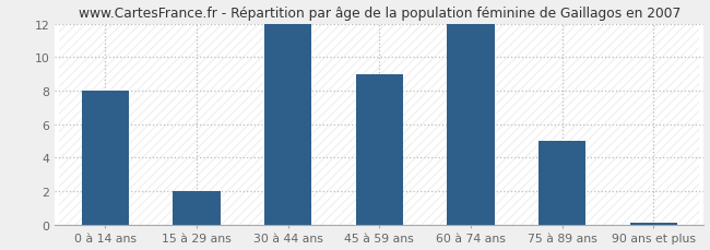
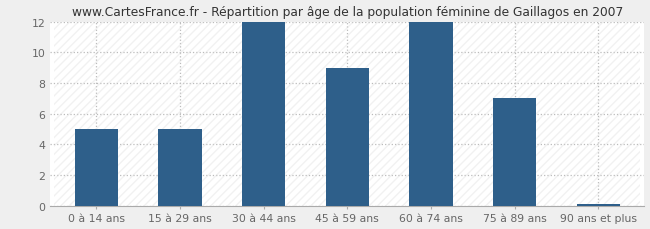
0 à 14 ans: 8.0 -> 5.0
15 à 29 ans: 2.0 -> 5.0
75 à 89 ans: 5.0 -> 7.0
